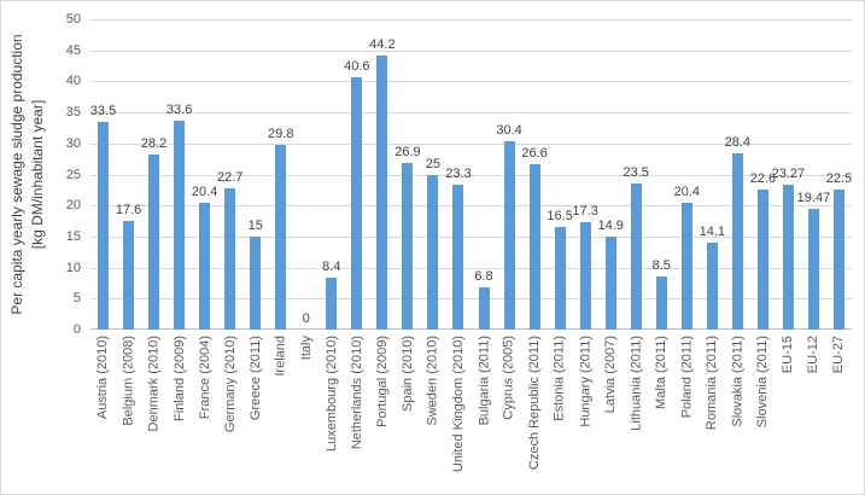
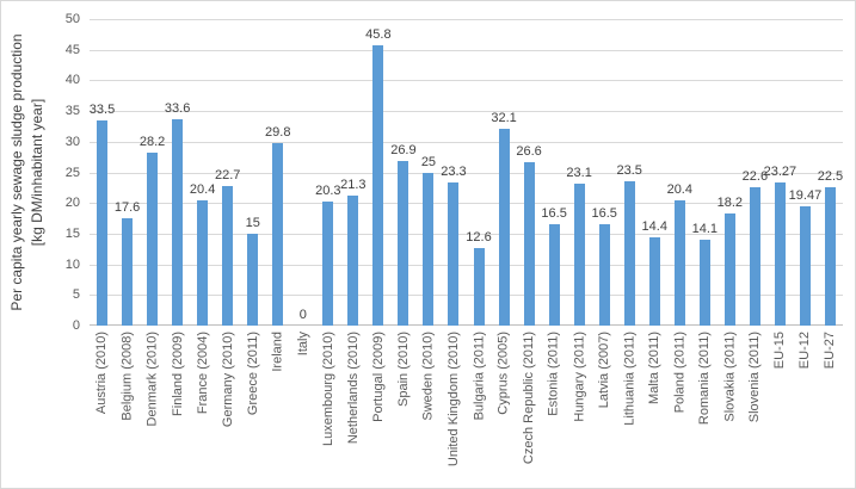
Luxembourg (2010): 8.4 -> 20.3
Netherlands (2010): 40.6 -> 21.3
Portugal (2009): 44.2 -> 45.8
Bulgaria (2011): 6.8 -> 12.6
Cyprus (2005): 30.4 -> 32.1
Hungary (2011): 17.3 -> 23.1
Latvia (2007): 14.9 -> 16.5
Malta (2011): 8.5 -> 14.4
Slovakia (2011): 28.4 -> 18.2
